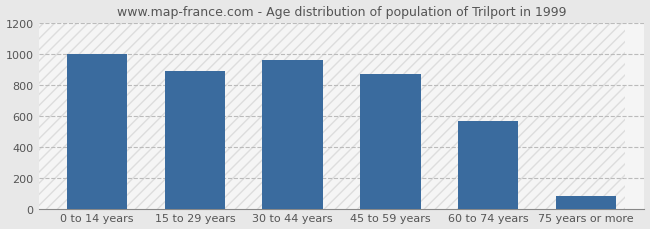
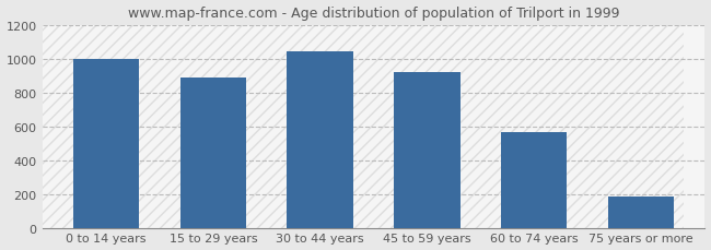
30 to 44 years: 960 -> 1040
45 to 59 years: 870 -> 920
75 years or more: 80 -> 180
